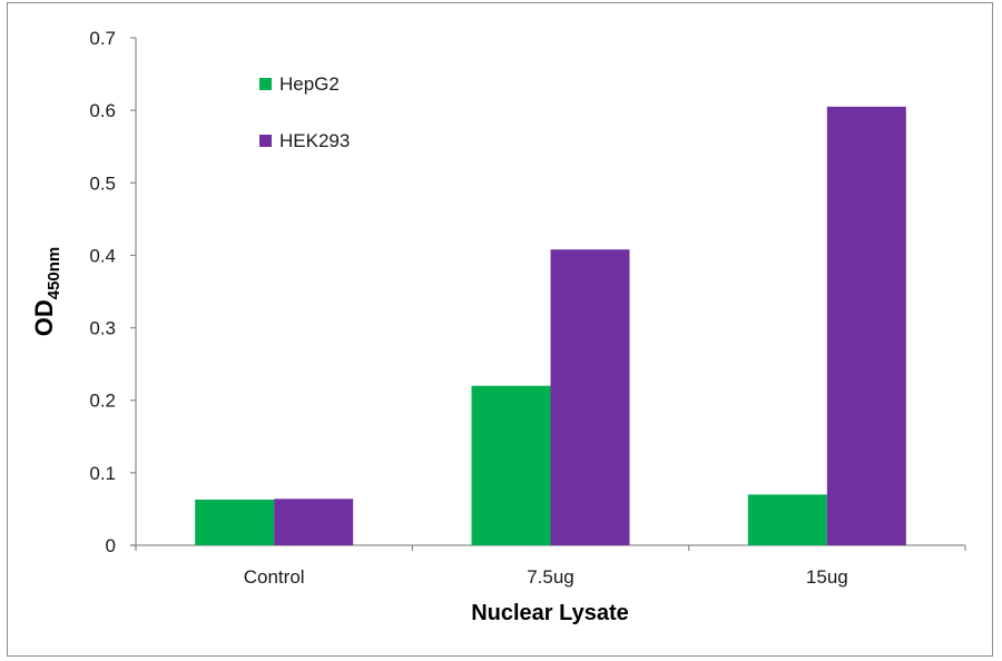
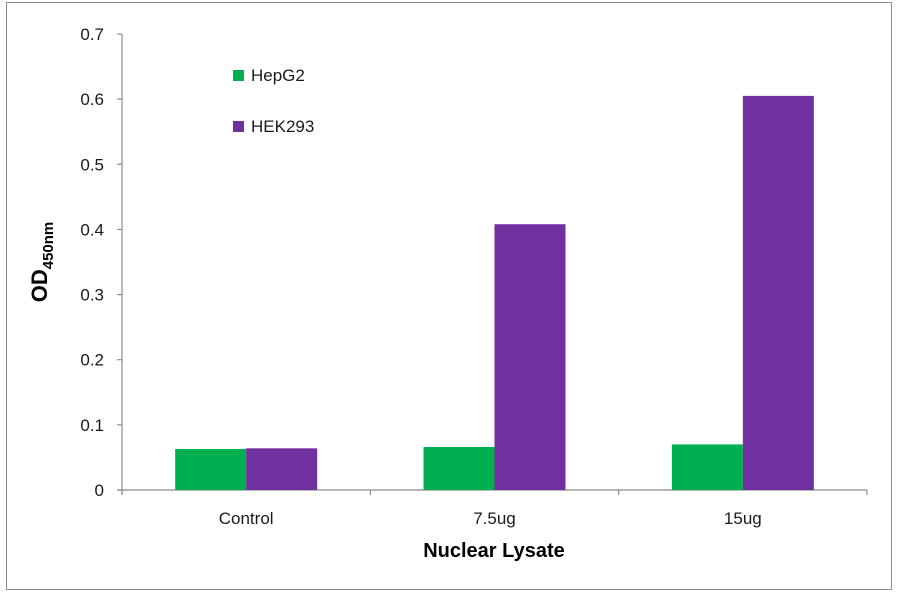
HepG2/7.5ug: 0.22 -> 0.07
